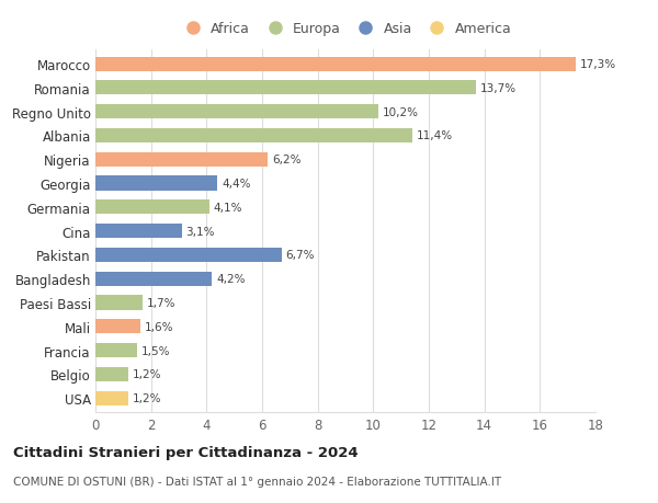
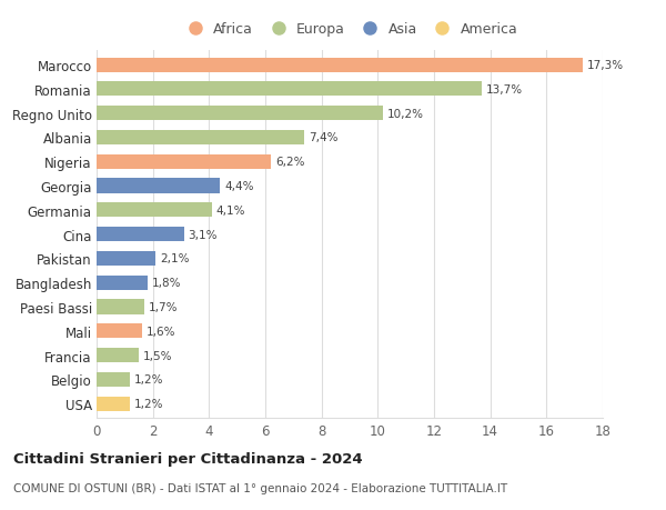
Albania: 11,4% -> 7,4%
Pakistan: 6,7% -> 2,1%
Bangladesh: 4,2% -> 1,8%
